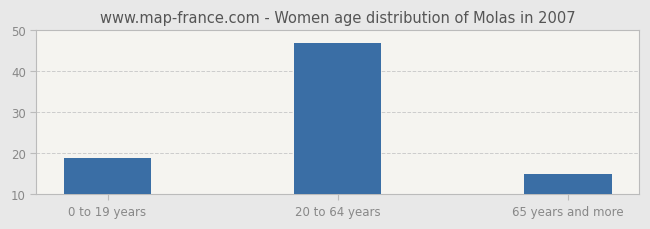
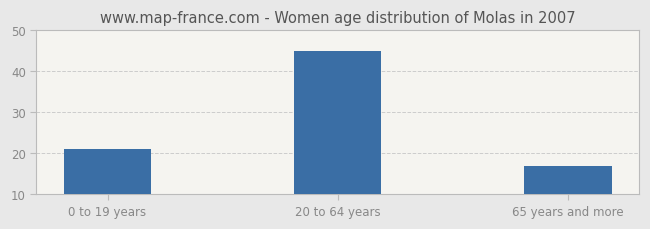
0 to 19 years: 19 -> 21
20 to 64 years: 47 -> 45
65 years and more: 15 -> 17
